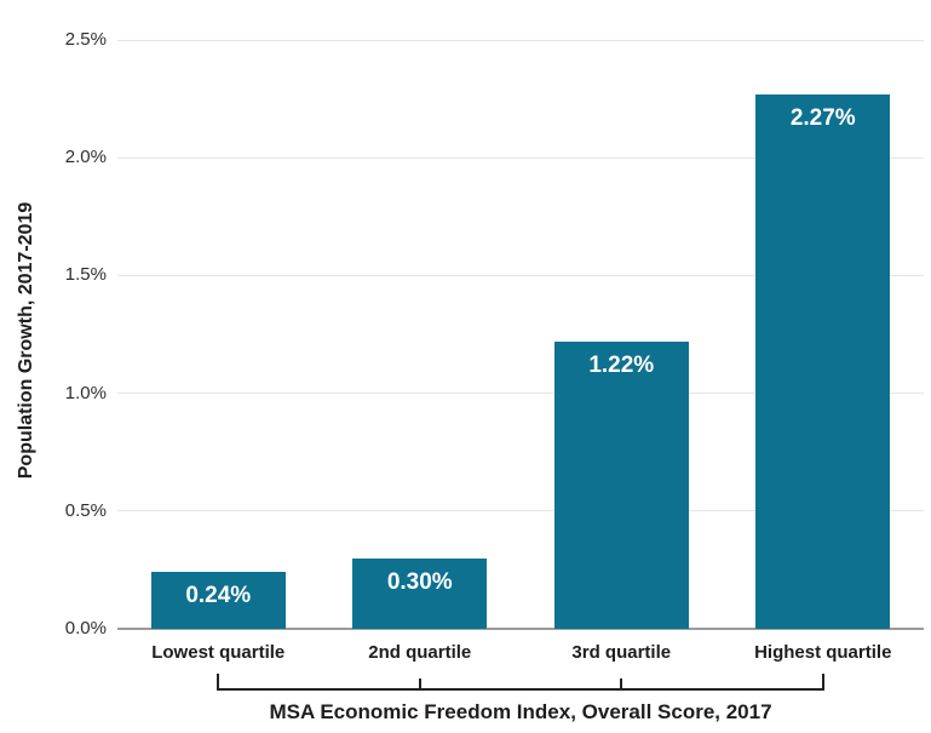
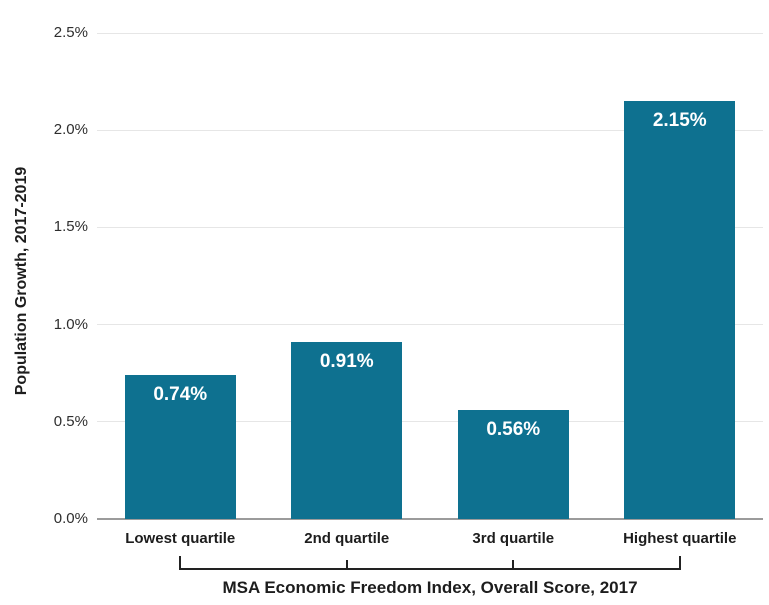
Lowest quartile: 0.24% -> 0.74%
2nd quartile: 0.30% -> 0.91%
3rd quartile: 1.22% -> 0.56%
Highest quartile: 2.27% -> 2.15%
